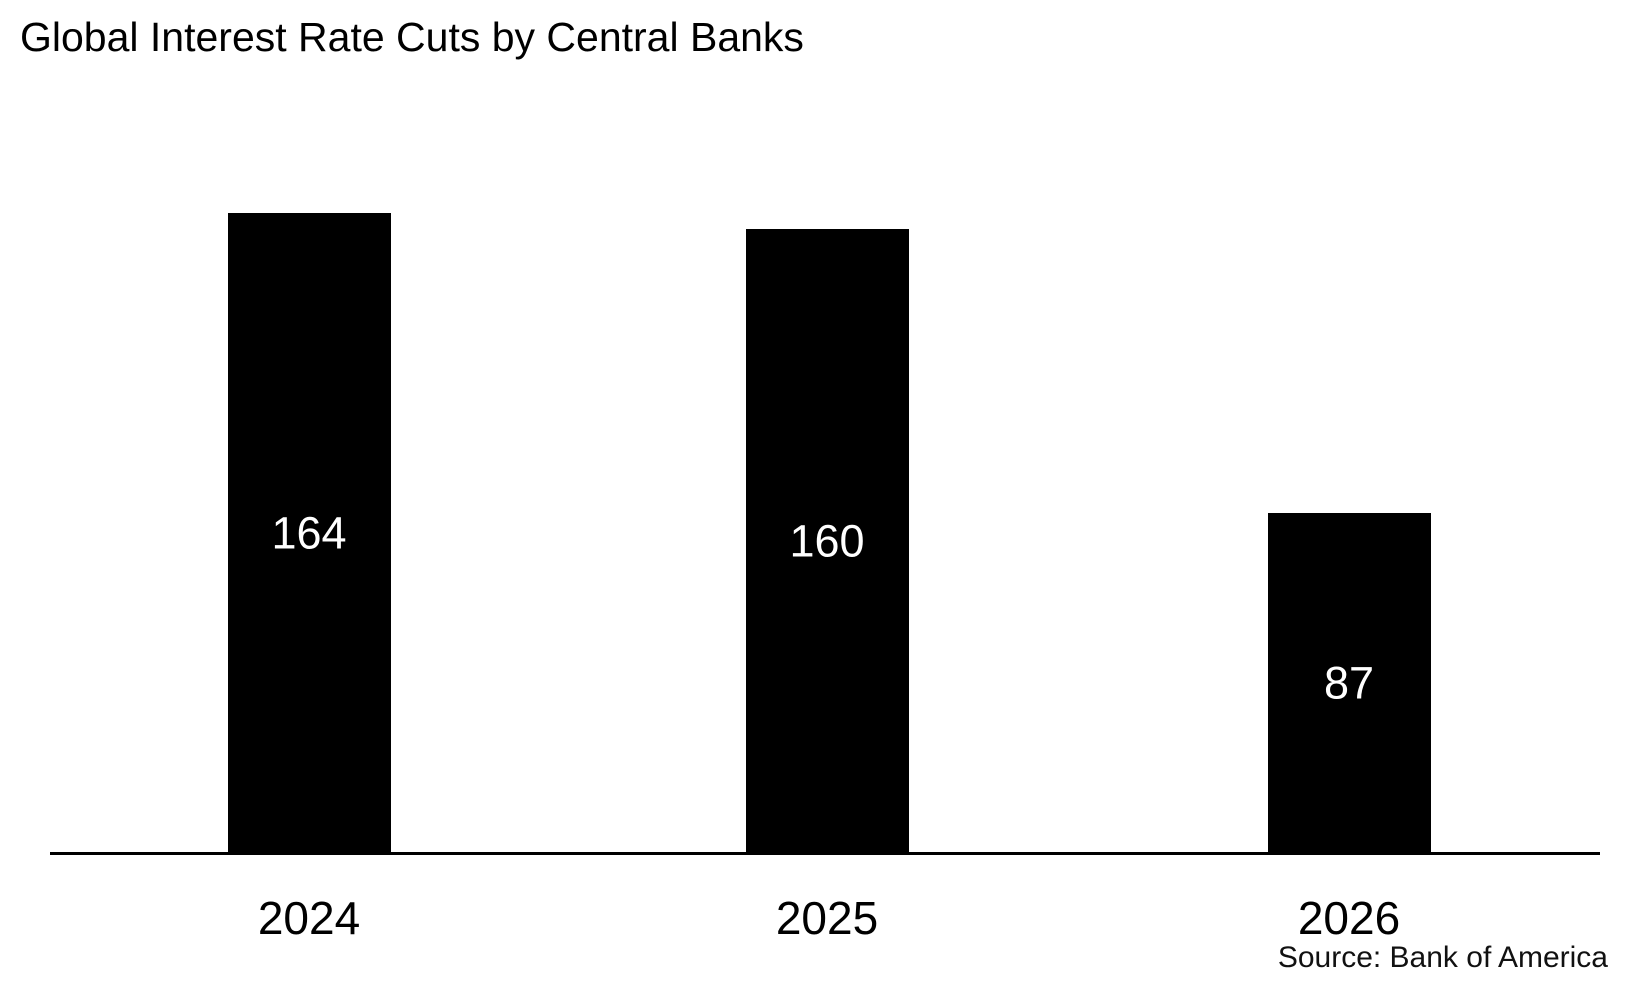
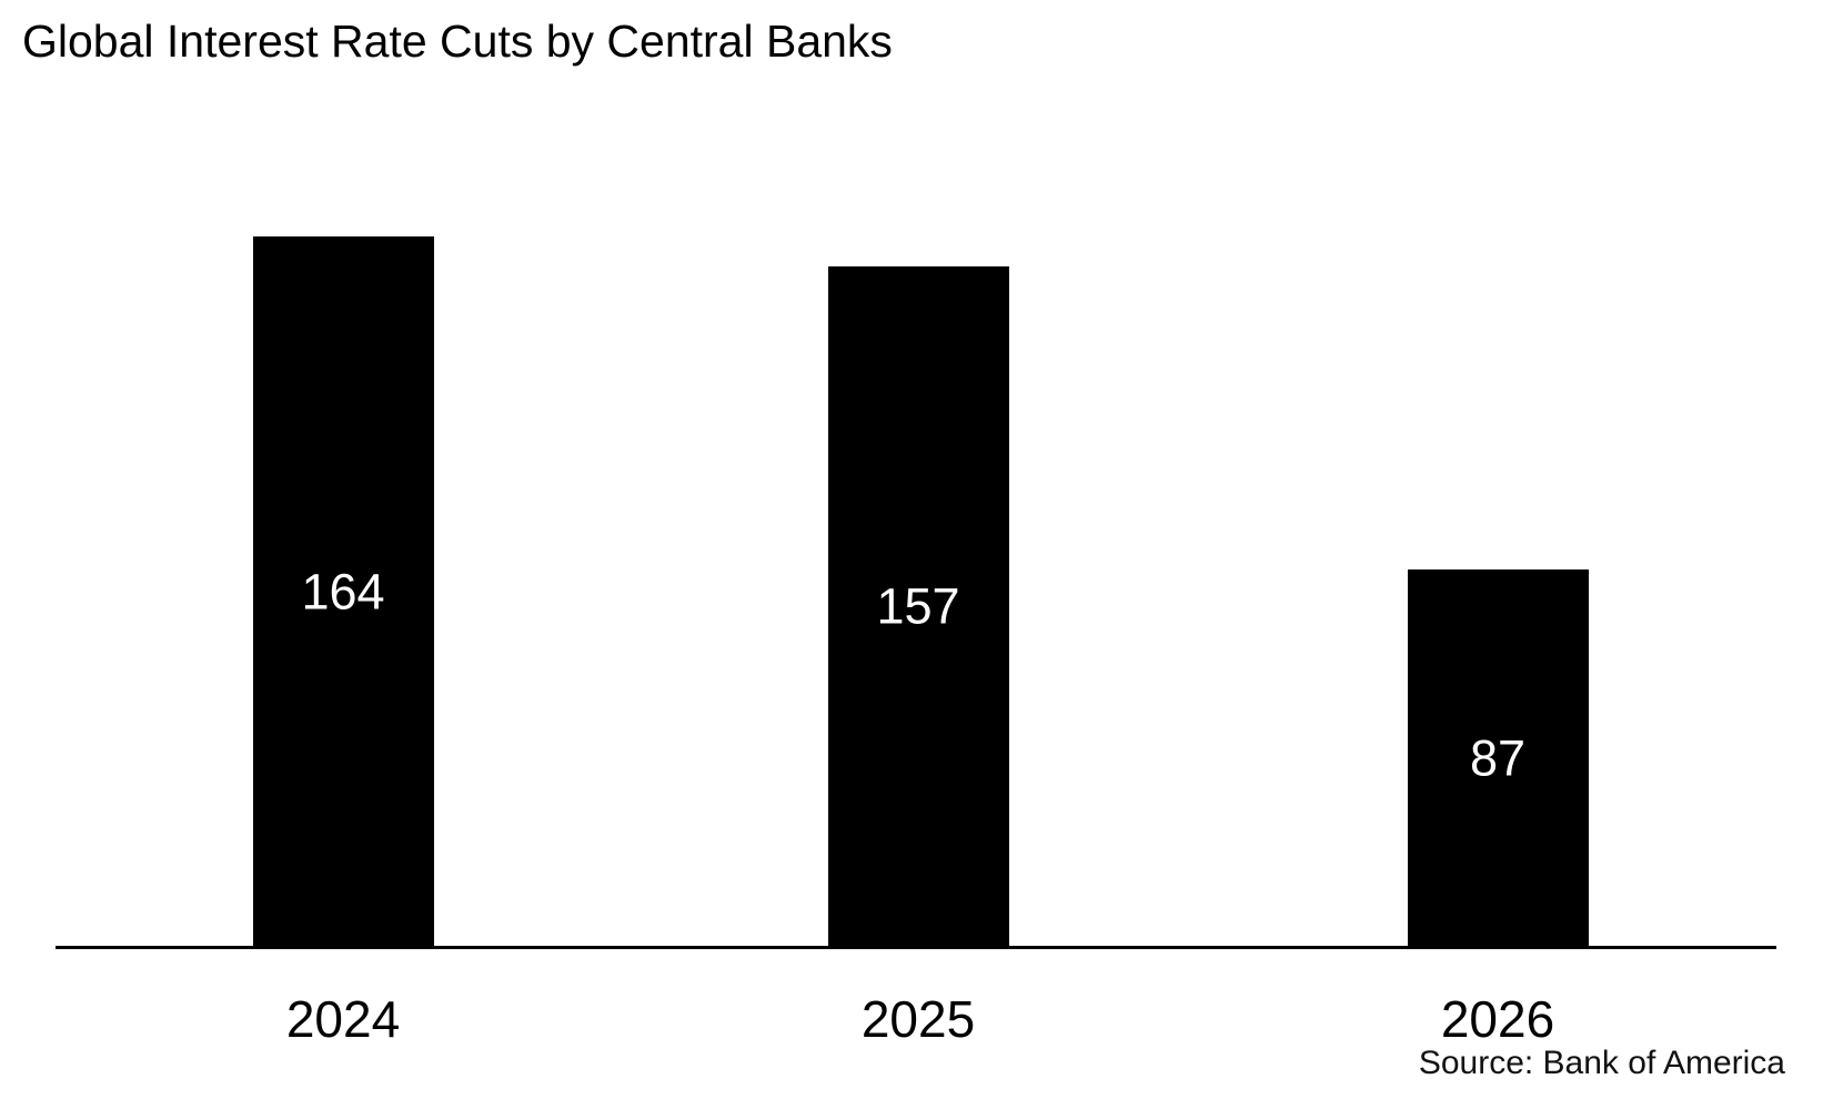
2025: 160 -> 157
